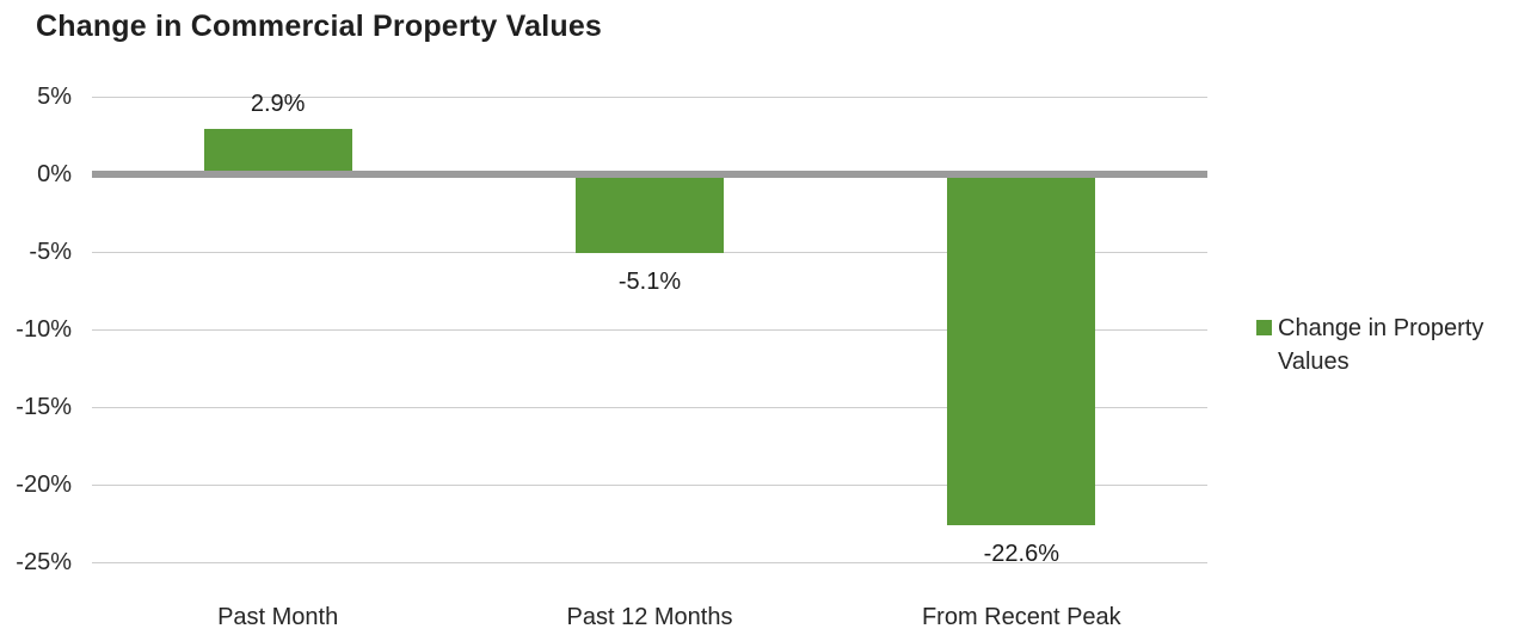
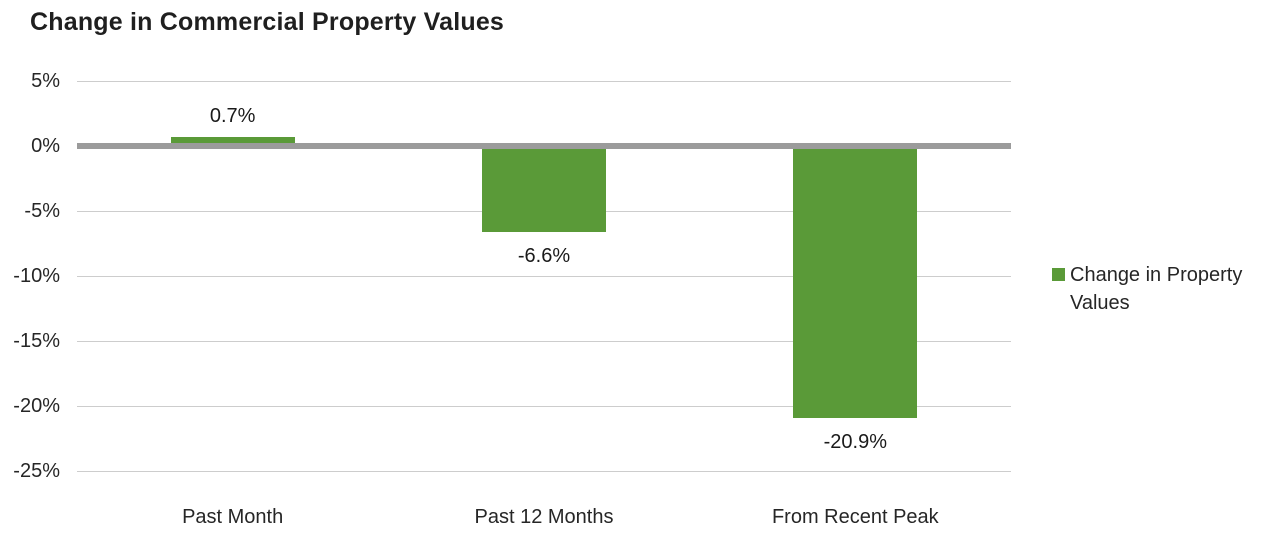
Past Month: 2.9% -> 0.7%
Past 12 Months: -5.1% -> -6.6%
From Recent Peak: -22.6% -> -20.9%
